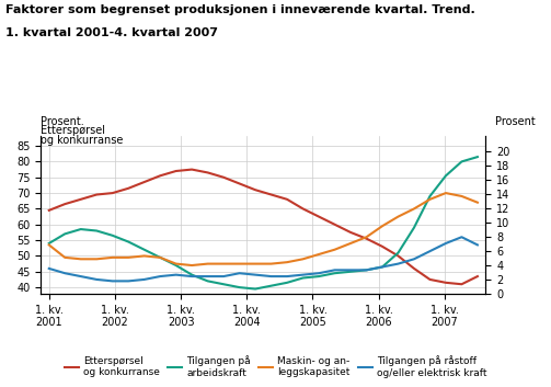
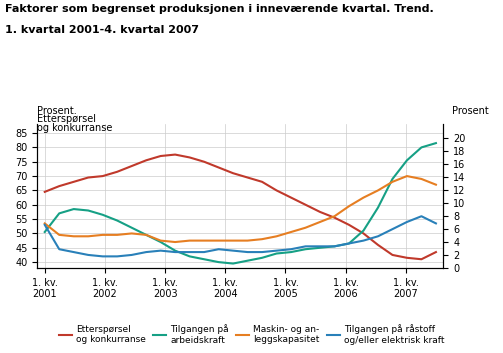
Tilgangen på arbeidskraft/1. kv. 2001: 54.0 -> 50.5
Tilgangen på råstoff og/eller elektrisk kraft/1. kv. 2001: 46.0 -> 53.0
